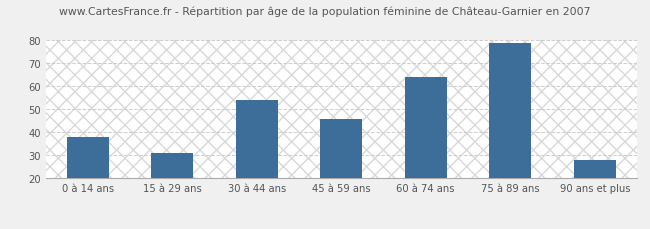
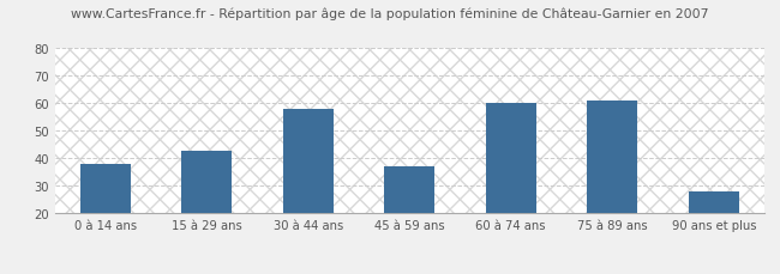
15 à 29 ans: 31 -> 43
30 à 44 ans: 54 -> 58
45 à 59 ans: 46 -> 37
60 à 74 ans: 64 -> 60
75 à 89 ans: 79 -> 61
